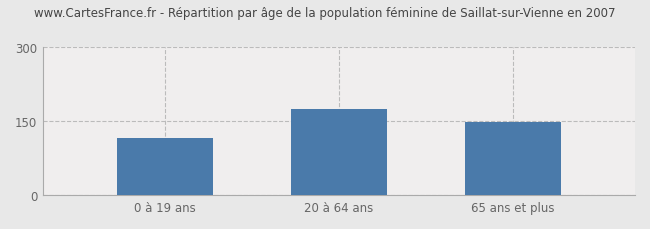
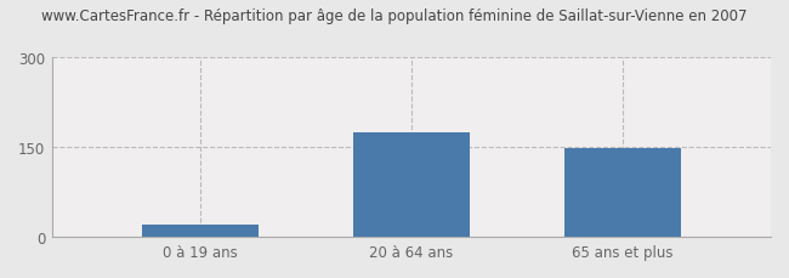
0 à 19 ans: 115 -> 22
